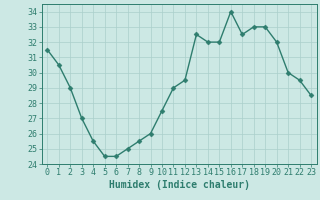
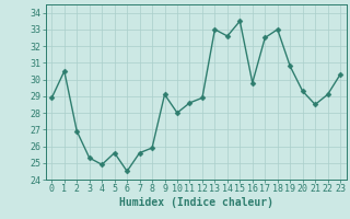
0: 31.5 -> 28.9
2: 29.0 -> 26.9
3: 27.0 -> 25.3
4: 25.5 -> 24.9
5: 24.5 -> 25.6
7: 25.0 -> 25.6
8: 25.5 -> 25.9
9: 26.0 -> 29.1
10: 27.5 -> 28.0
11: 29.0 -> 28.6
12: 29.5 -> 28.9
13: 32.5 -> 33.0
14: 32.0 -> 32.6
15: 32.0 -> 33.5
16: 34.0 -> 29.8
19: 33.0 -> 30.8
20: 32.0 -> 29.3
21: 30.0 -> 28.5
22: 29.5 -> 29.1
23: 28.5 -> 30.3
